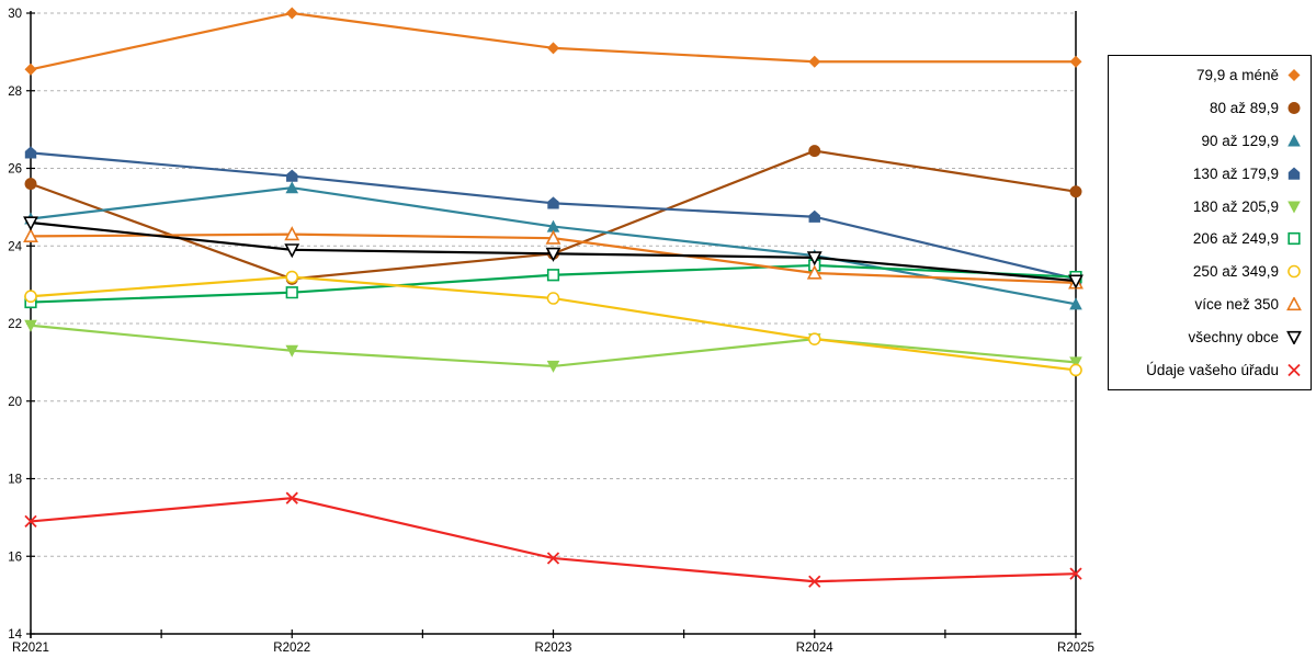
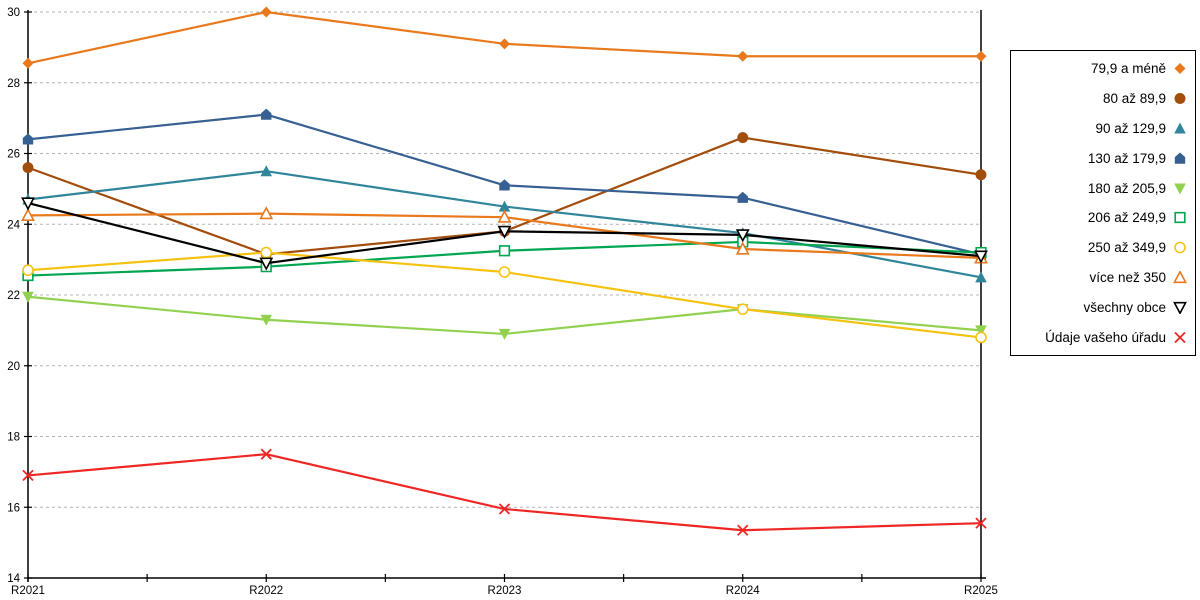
130 až 179,9/R2022: 25.8 -> 27.1
všechny obce/R2022: 23.9 -> 22.9
